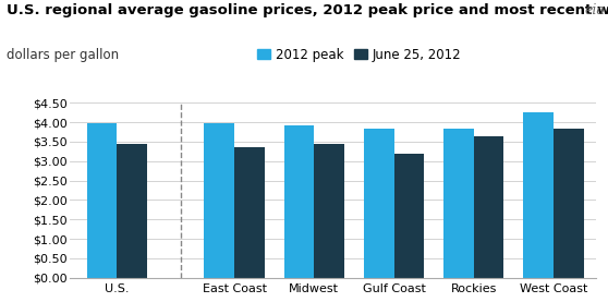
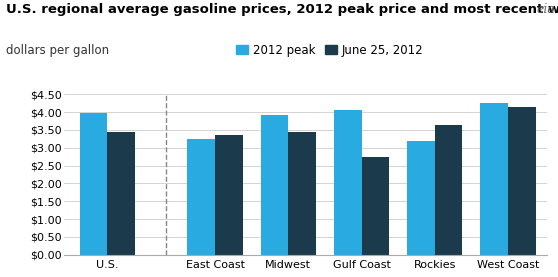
2012 peak/East Coast: $3.97 -> $3.25
2012 peak/Gulf Coast: $3.82 -> $4.05
June 25, 2012/Gulf Coast: $3.20 -> $2.75
2012 peak/Rockies: $3.82 -> $3.20
June 25, 2012/West Coast: $3.83 -> $4.15
